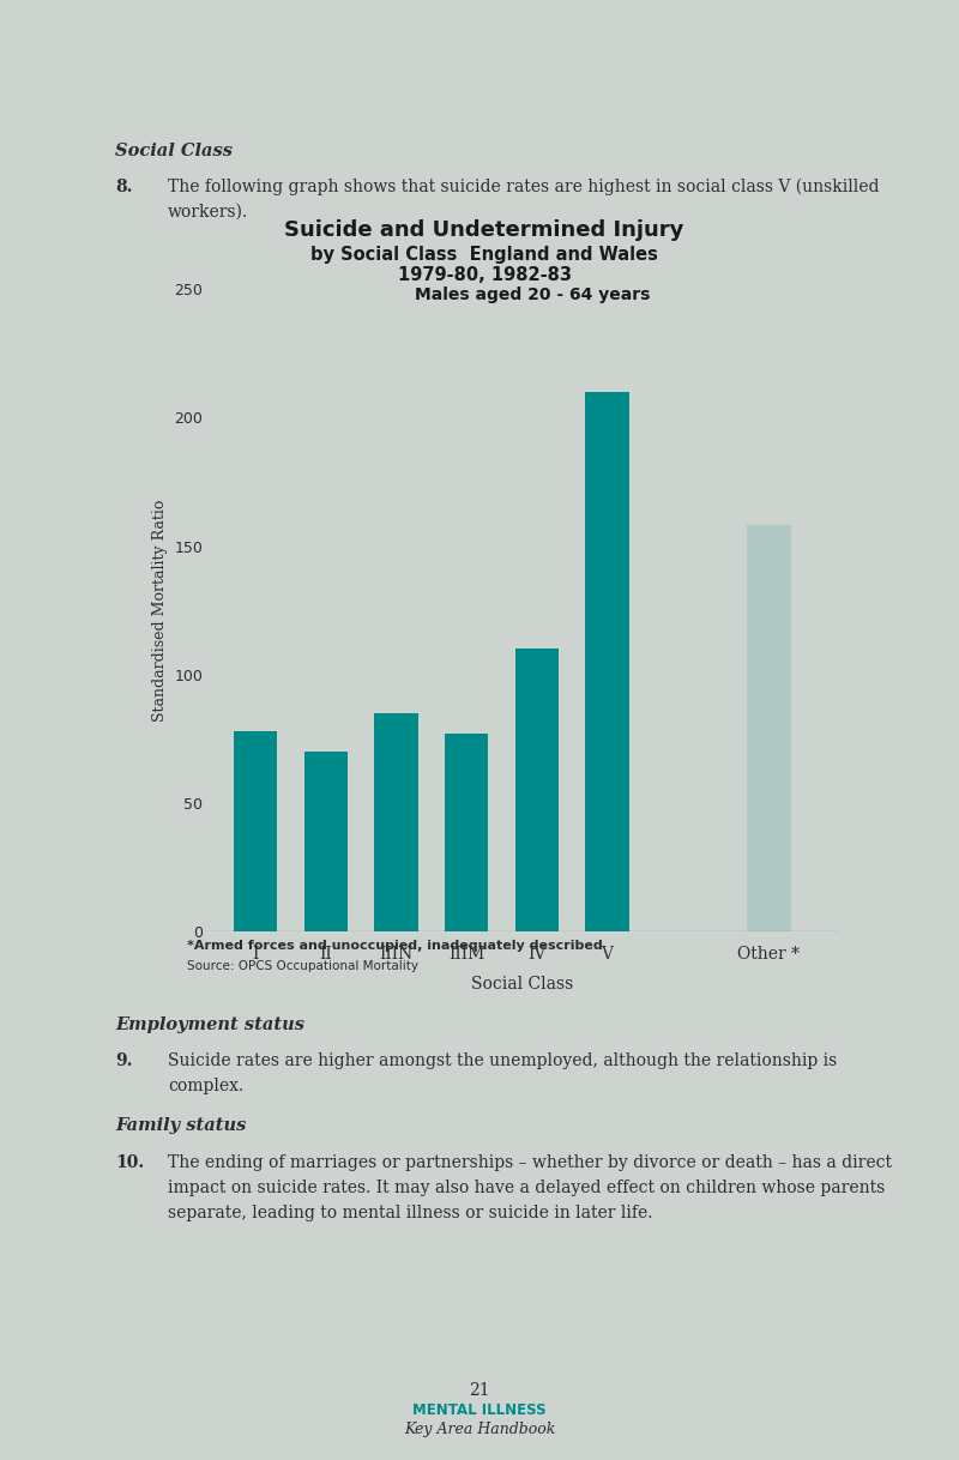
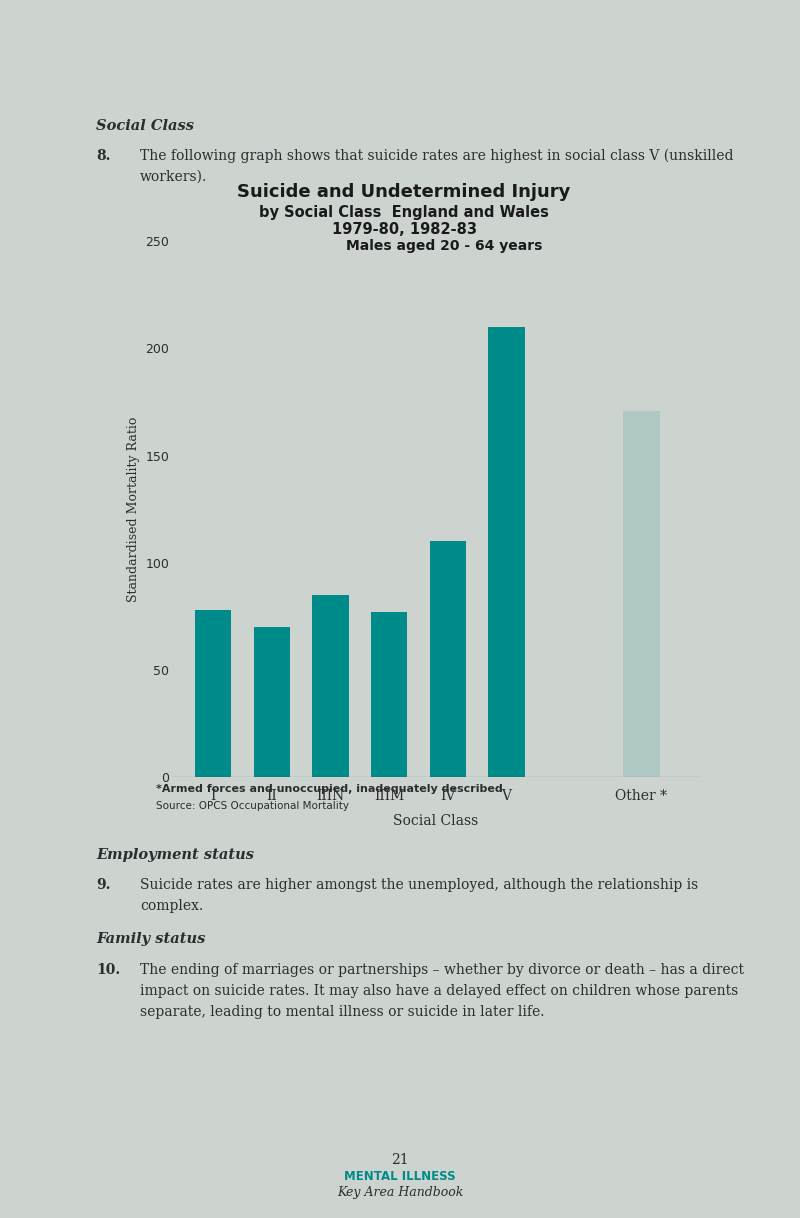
Other *: 158 -> 171
